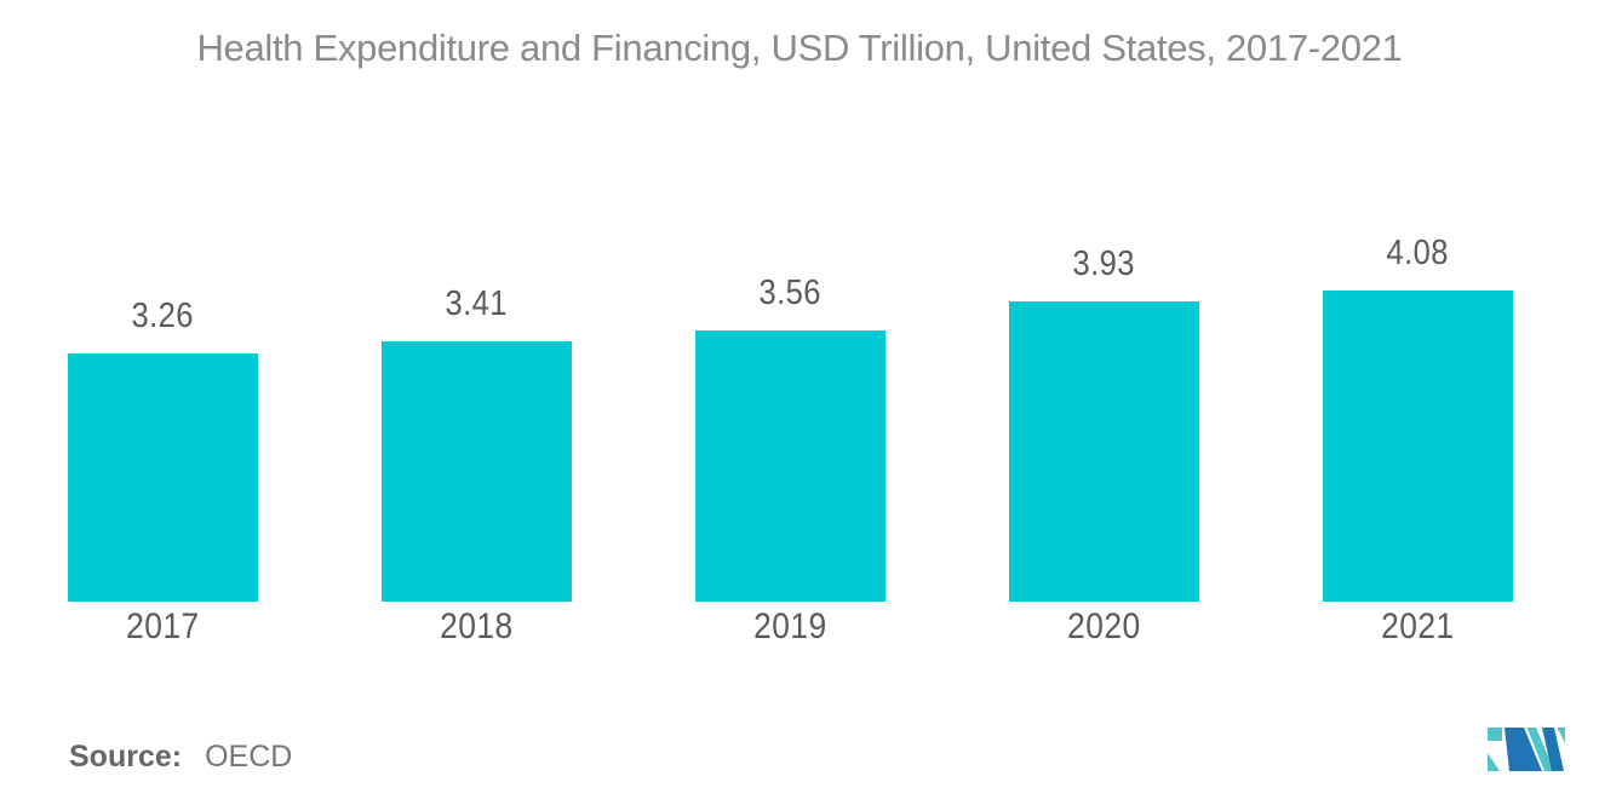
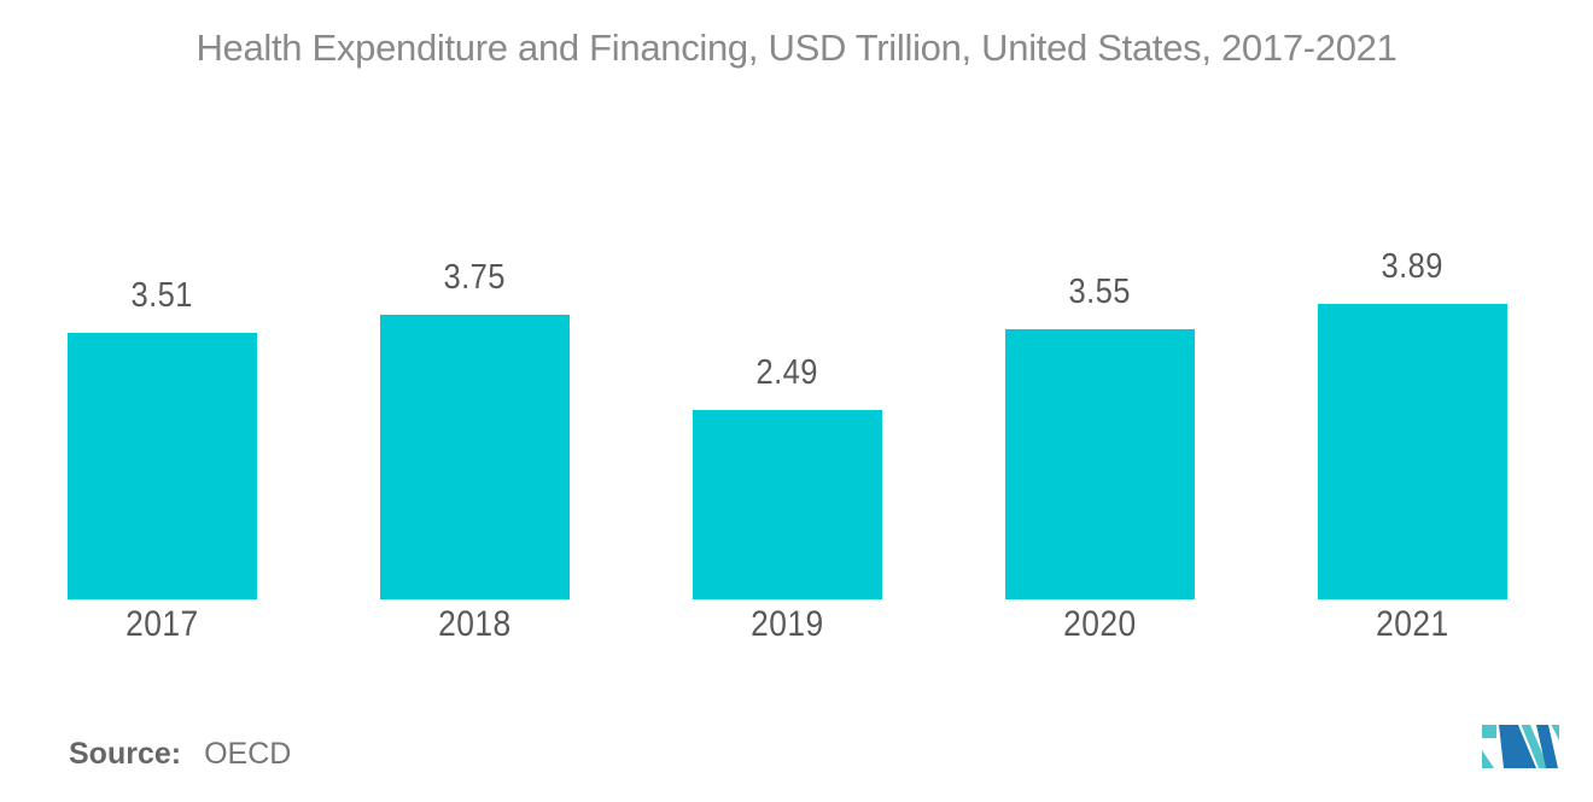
2017: 3.26 -> 3.51
2018: 3.41 -> 3.75
2019: 3.56 -> 2.49
2020: 3.93 -> 3.55
2021: 4.08 -> 3.89
